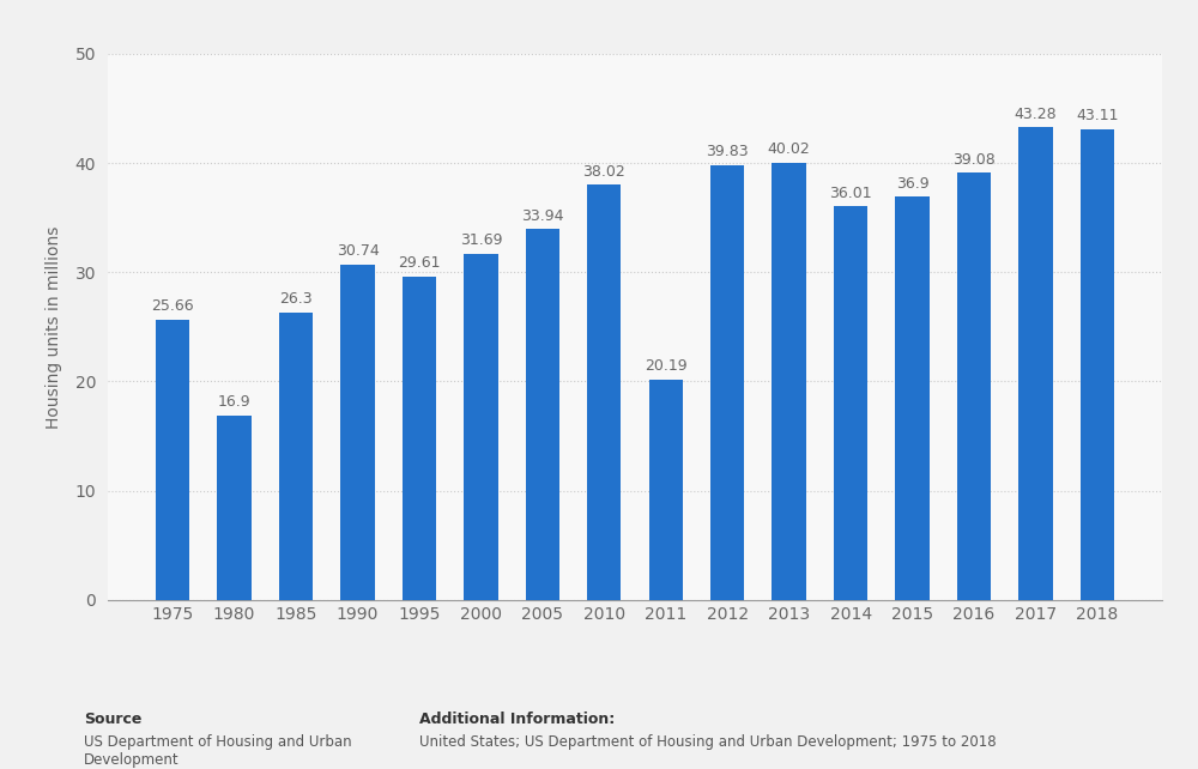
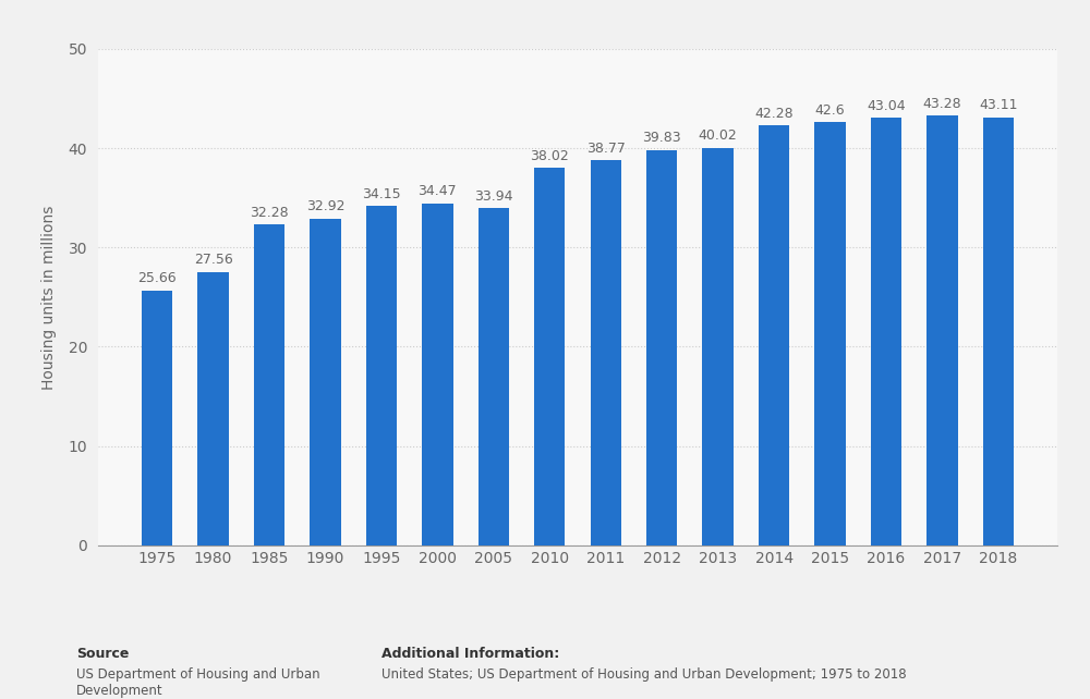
1980: 16.9 -> 27.56
1985: 26.3 -> 32.28
1990: 30.74 -> 32.92
1995: 29.61 -> 34.15
2000: 31.69 -> 34.47
2011: 20.19 -> 38.77
2014: 36.01 -> 42.28
2015: 36.9 -> 42.6
2016: 39.08 -> 43.04
